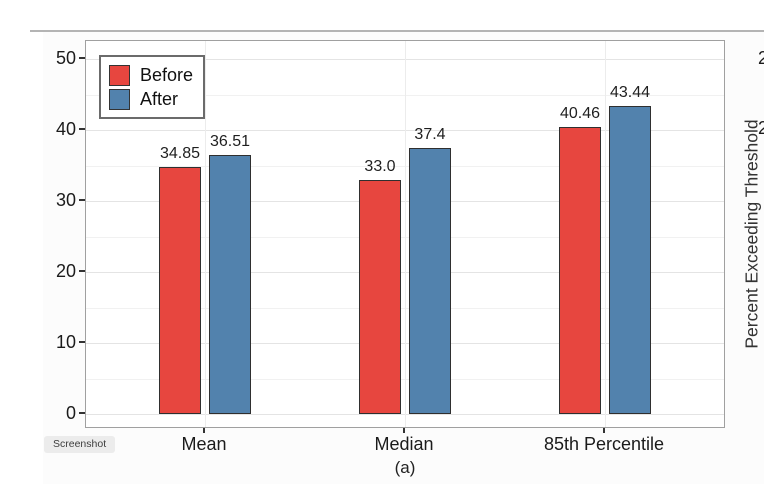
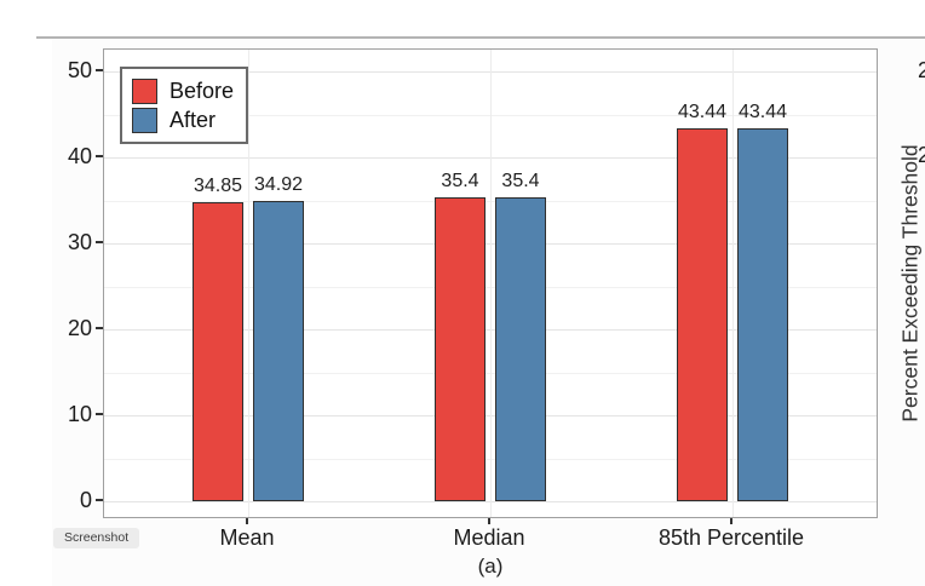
After/Mean: 36.51 -> 34.92
Before/Median: 33.0 -> 35.4
After/Median: 37.4 -> 35.4
Before/85th Percentile: 40.46 -> 43.44
